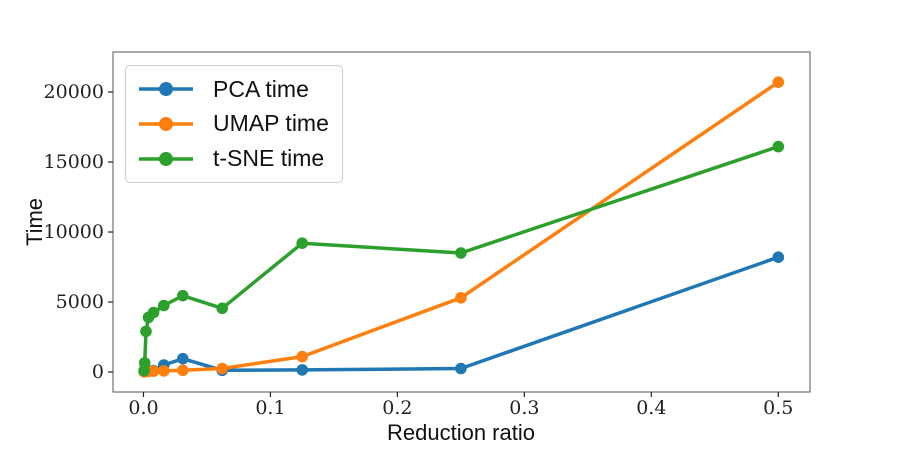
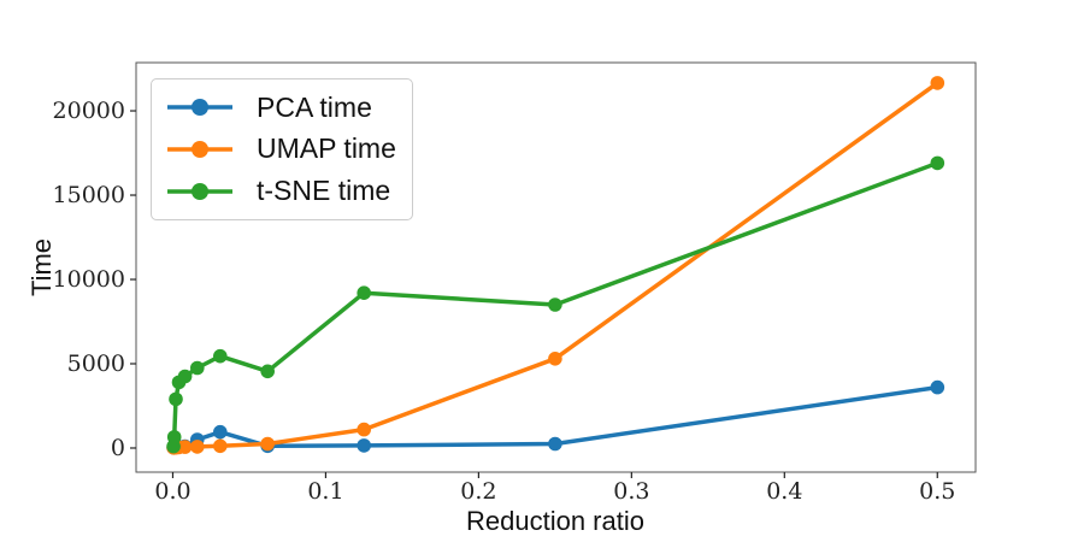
PCA time/0.5: 8200 -> 3600
UMAP time/0.5: 20700 -> 21600
t-SNE time/0.5: 16100 -> 16900
